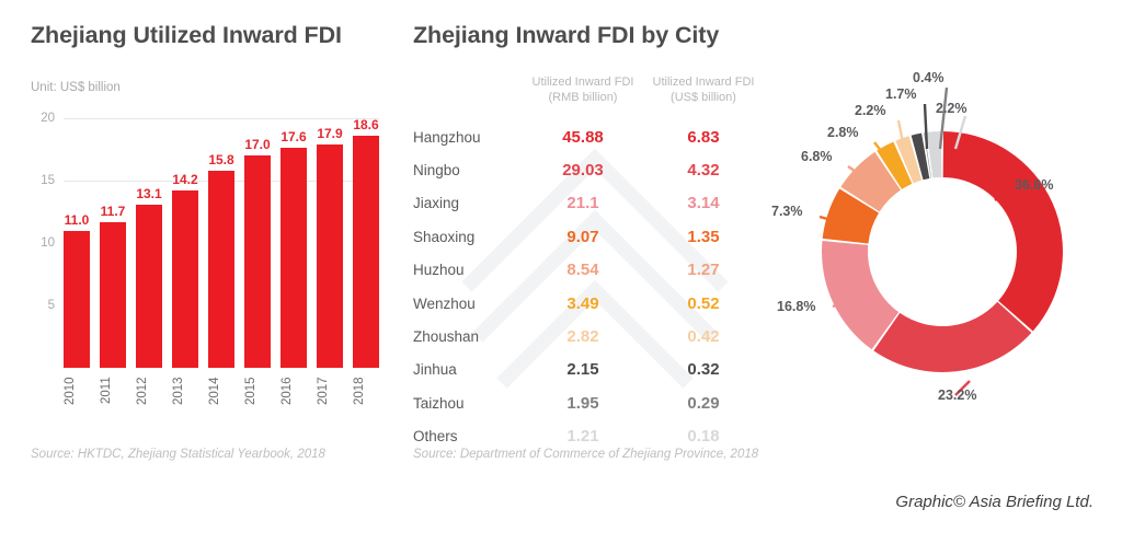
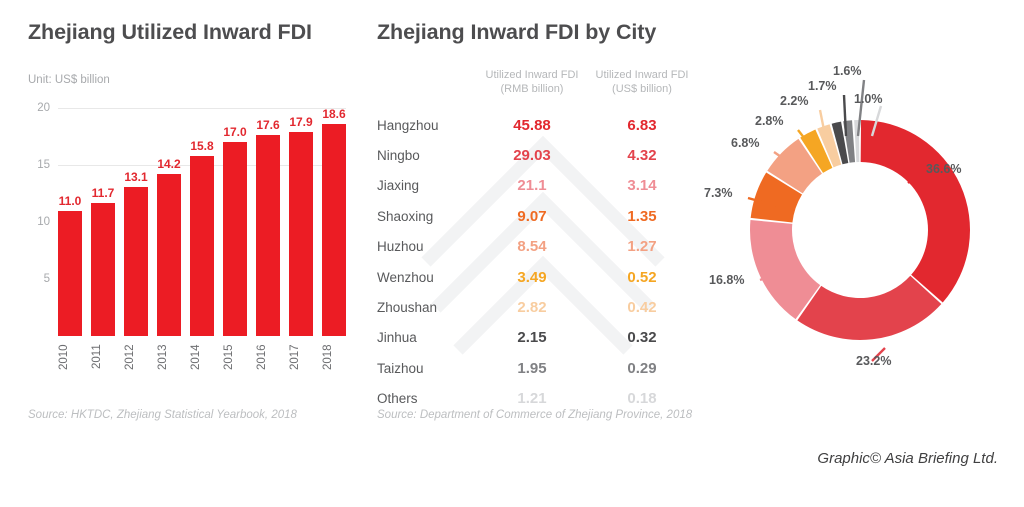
Zhejiang Inward FDI by City/Taizhou: 0.4% -> 1.6%
Zhejiang Inward FDI by City/Others: 2.2% -> 1.0%
